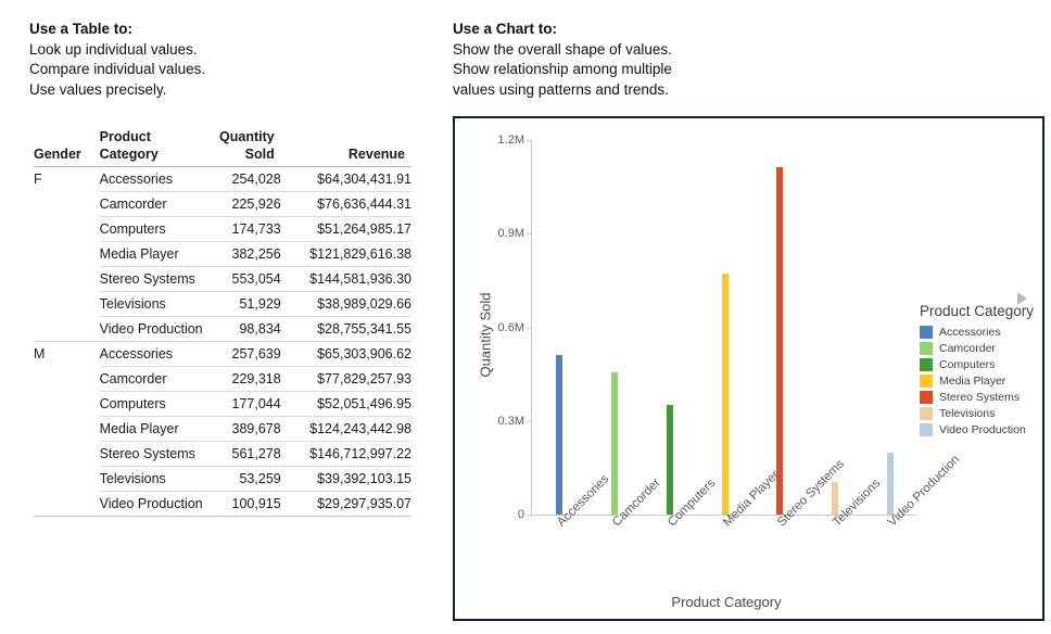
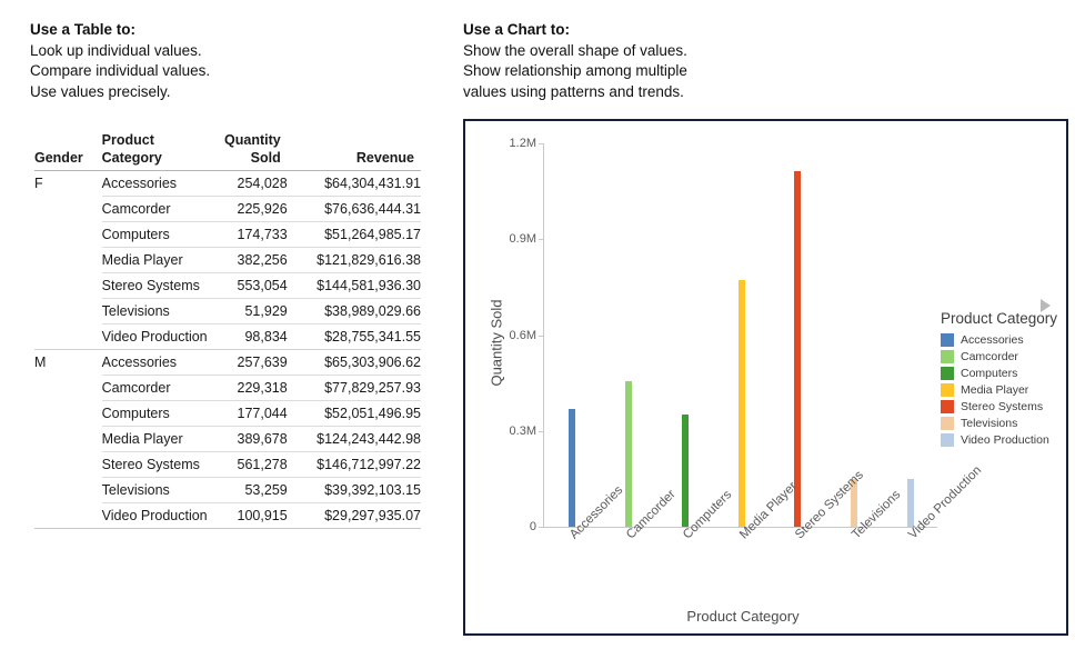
Accessories: 0.51M -> 0.37M
Televisions: 0.11M -> 0.15M
Video Production: 0.20M -> 0.15M
